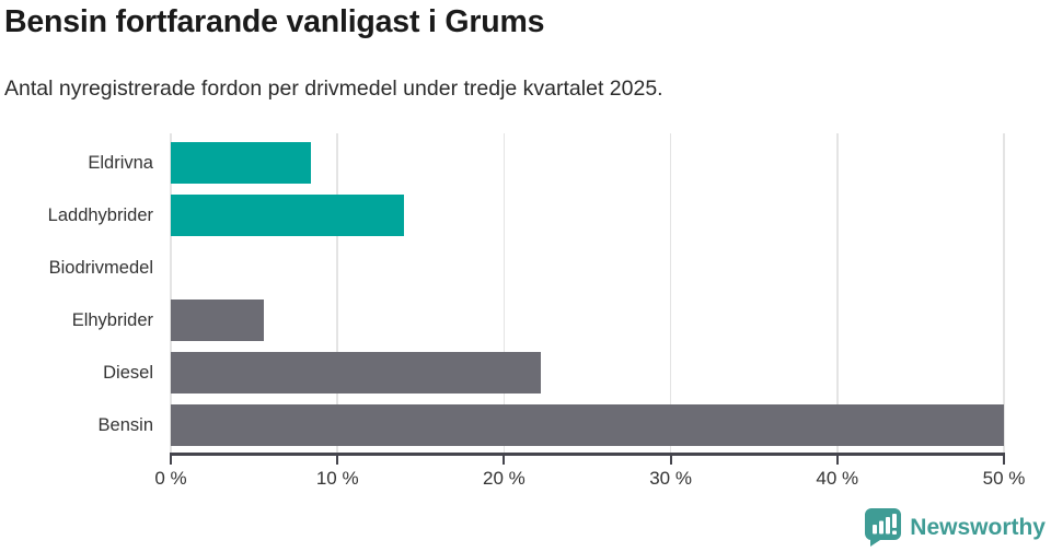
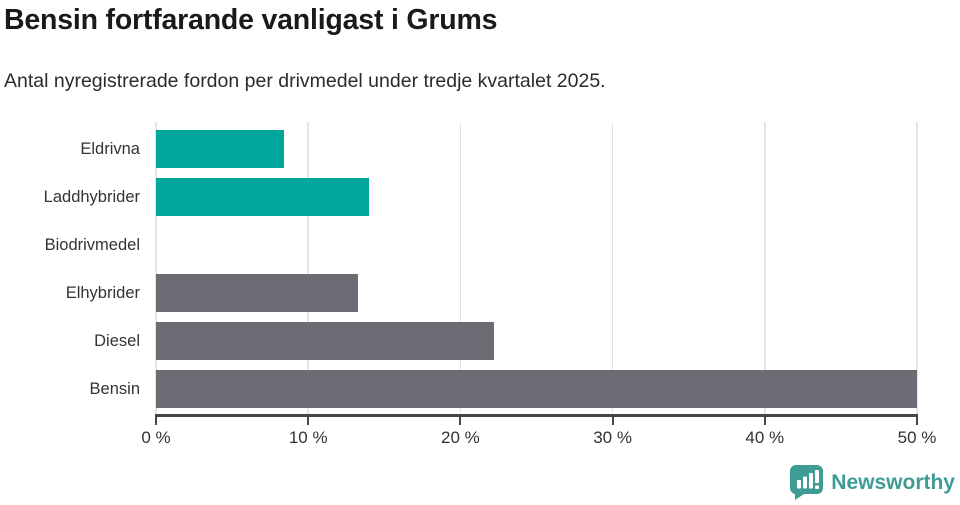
Elhybrider: 5.6% -> 13.3%
